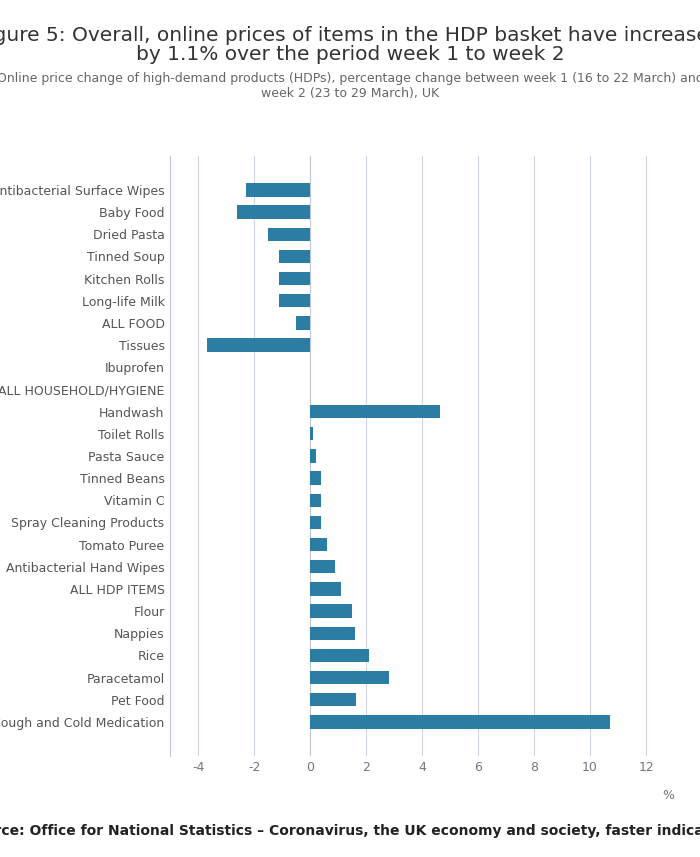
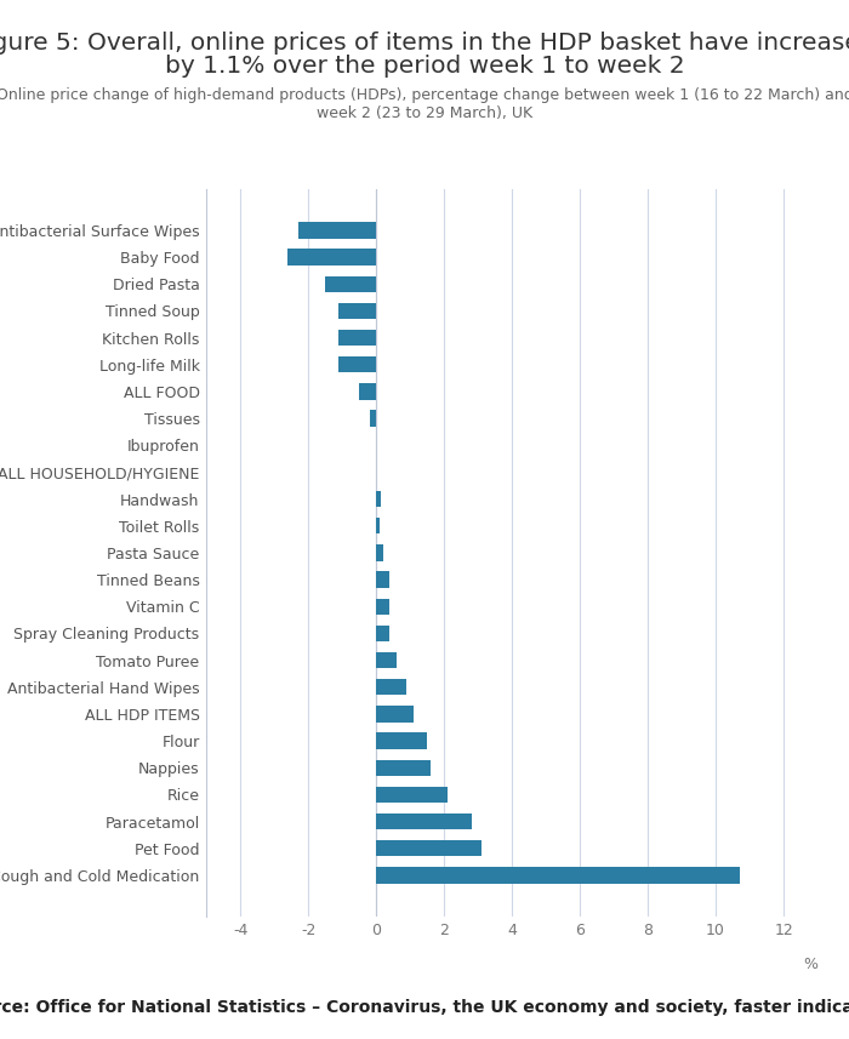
Tissues: -3.70 -> -0.20
Handwash: 4.65 -> 0.15
Pet Food: 1.65 -> 3.10
